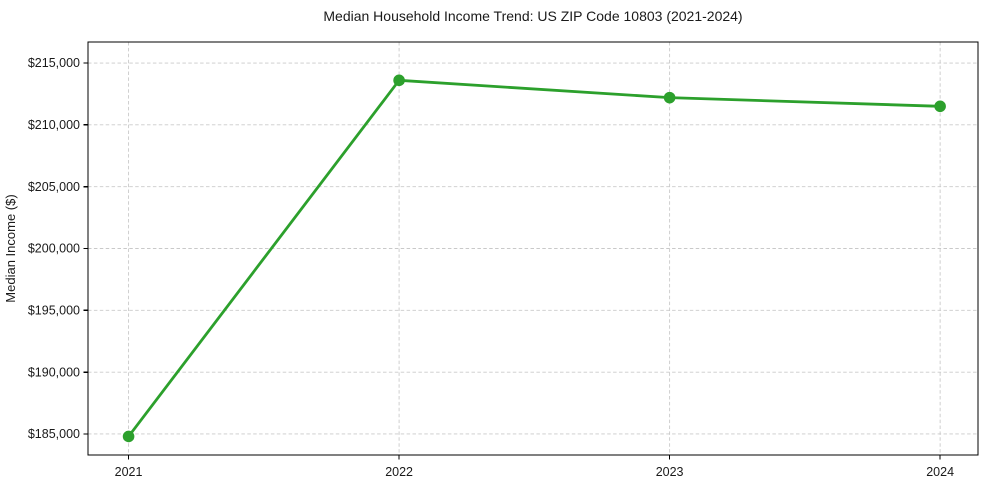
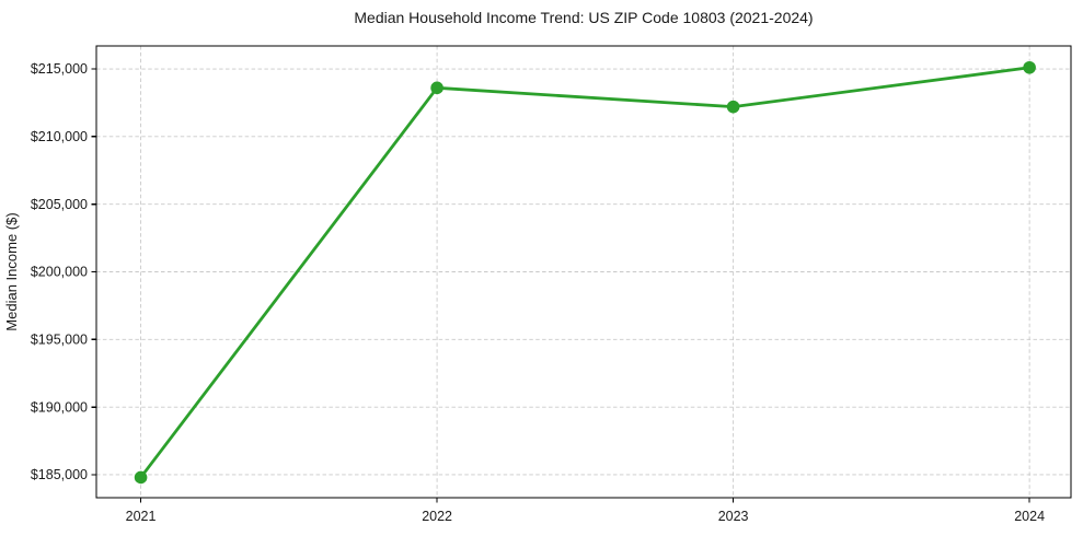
2024: $211500 -> $215100
